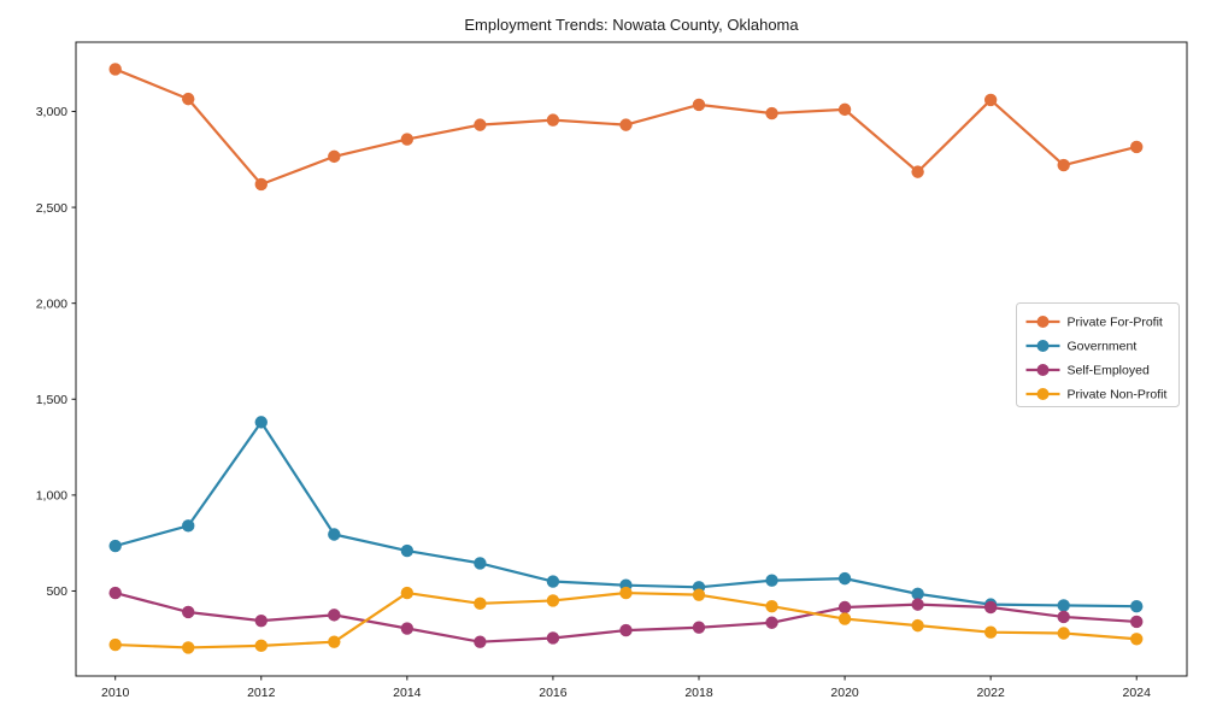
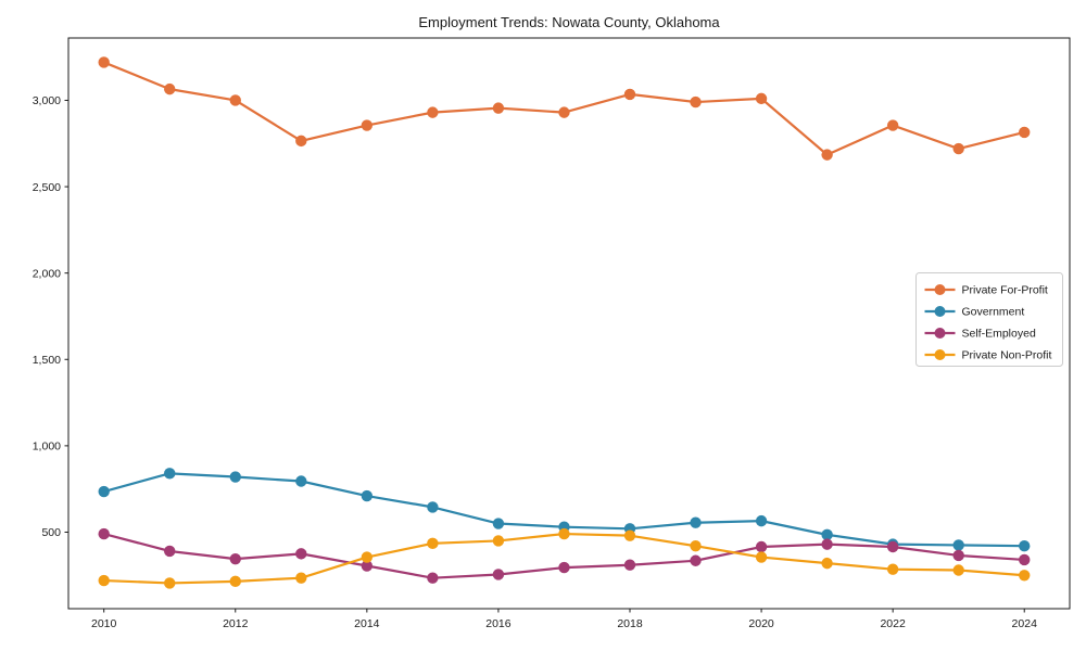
Private For-Profit/2012: 2620 -> 3000
Government/2012: 1380 -> 820
Private Non-Profit/2014: 490 -> 360
Private For-Profit/2022: 3060 -> 2860
